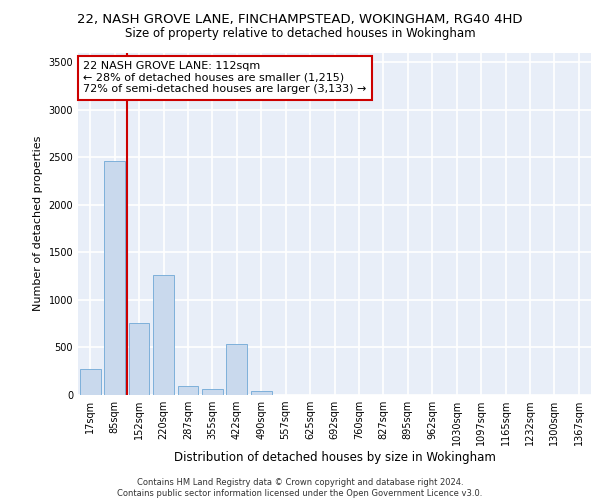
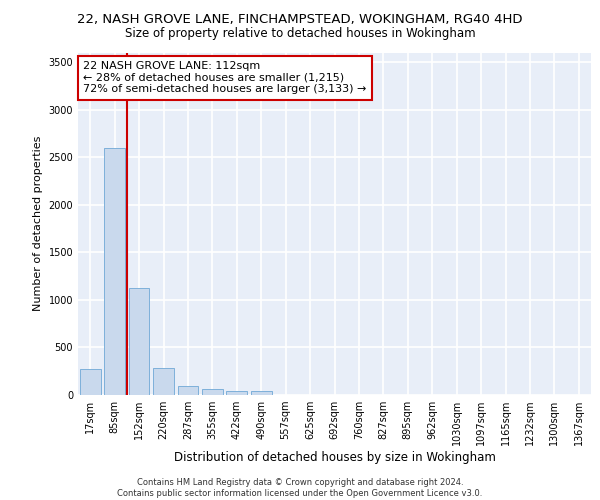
85sqm: 2460 -> 2600
152sqm: 760 -> 1120
220sqm: 1260 -> 280
422sqm: 540 -> 40
